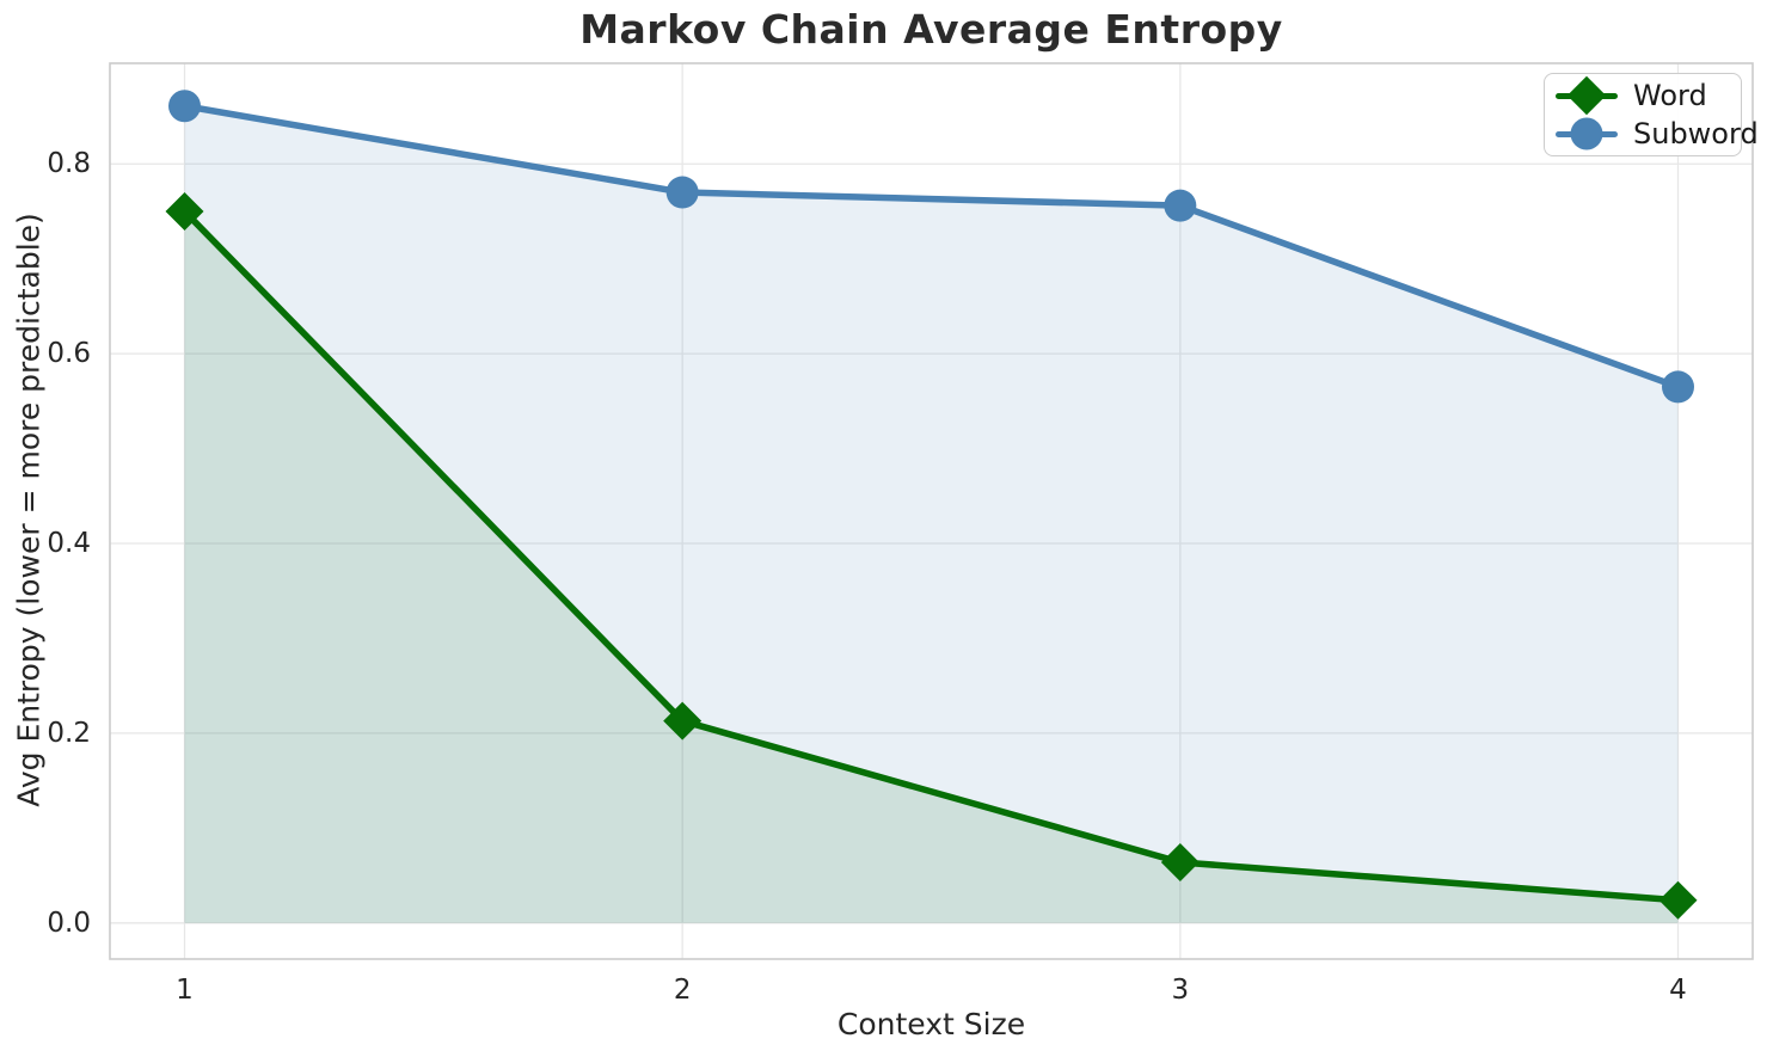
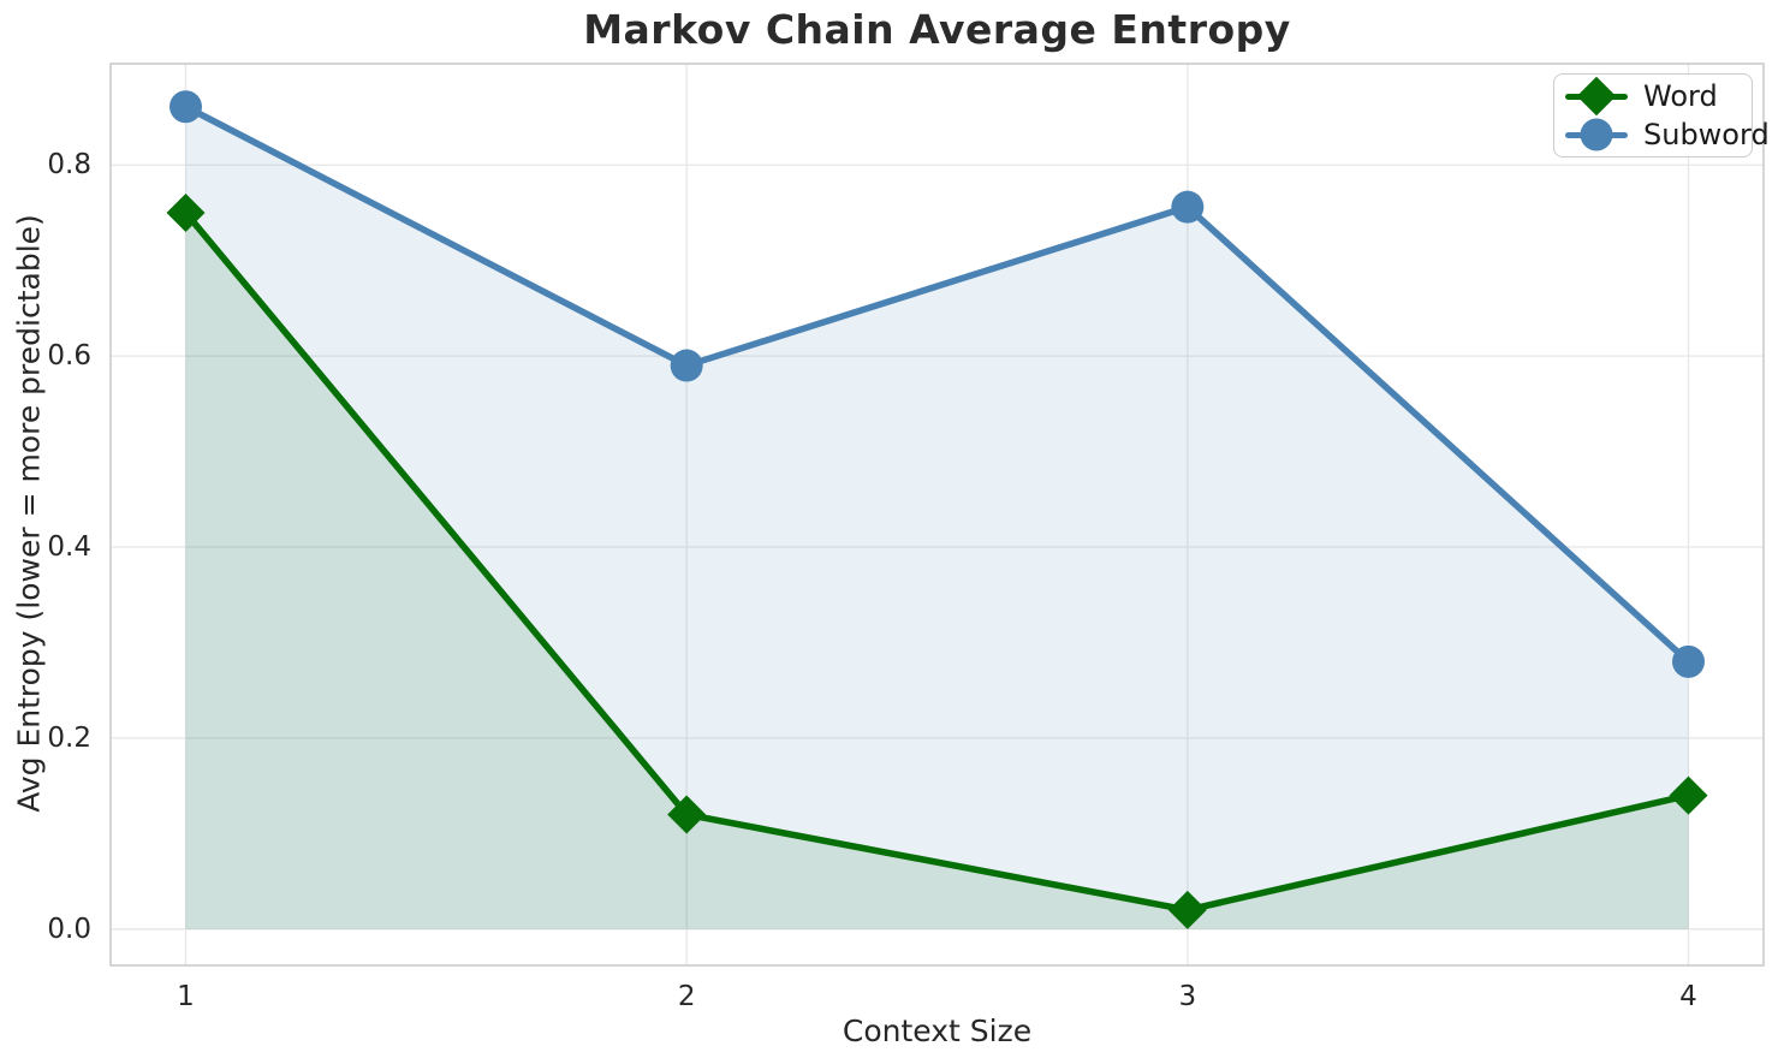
Word/2: 0.21 -> 0.12
Subword/2: 0.77 -> 0.59
Word/3: 0.06 -> 0.02
Word/4: 0.02 -> 0.14
Subword/4: 0.56 -> 0.28
